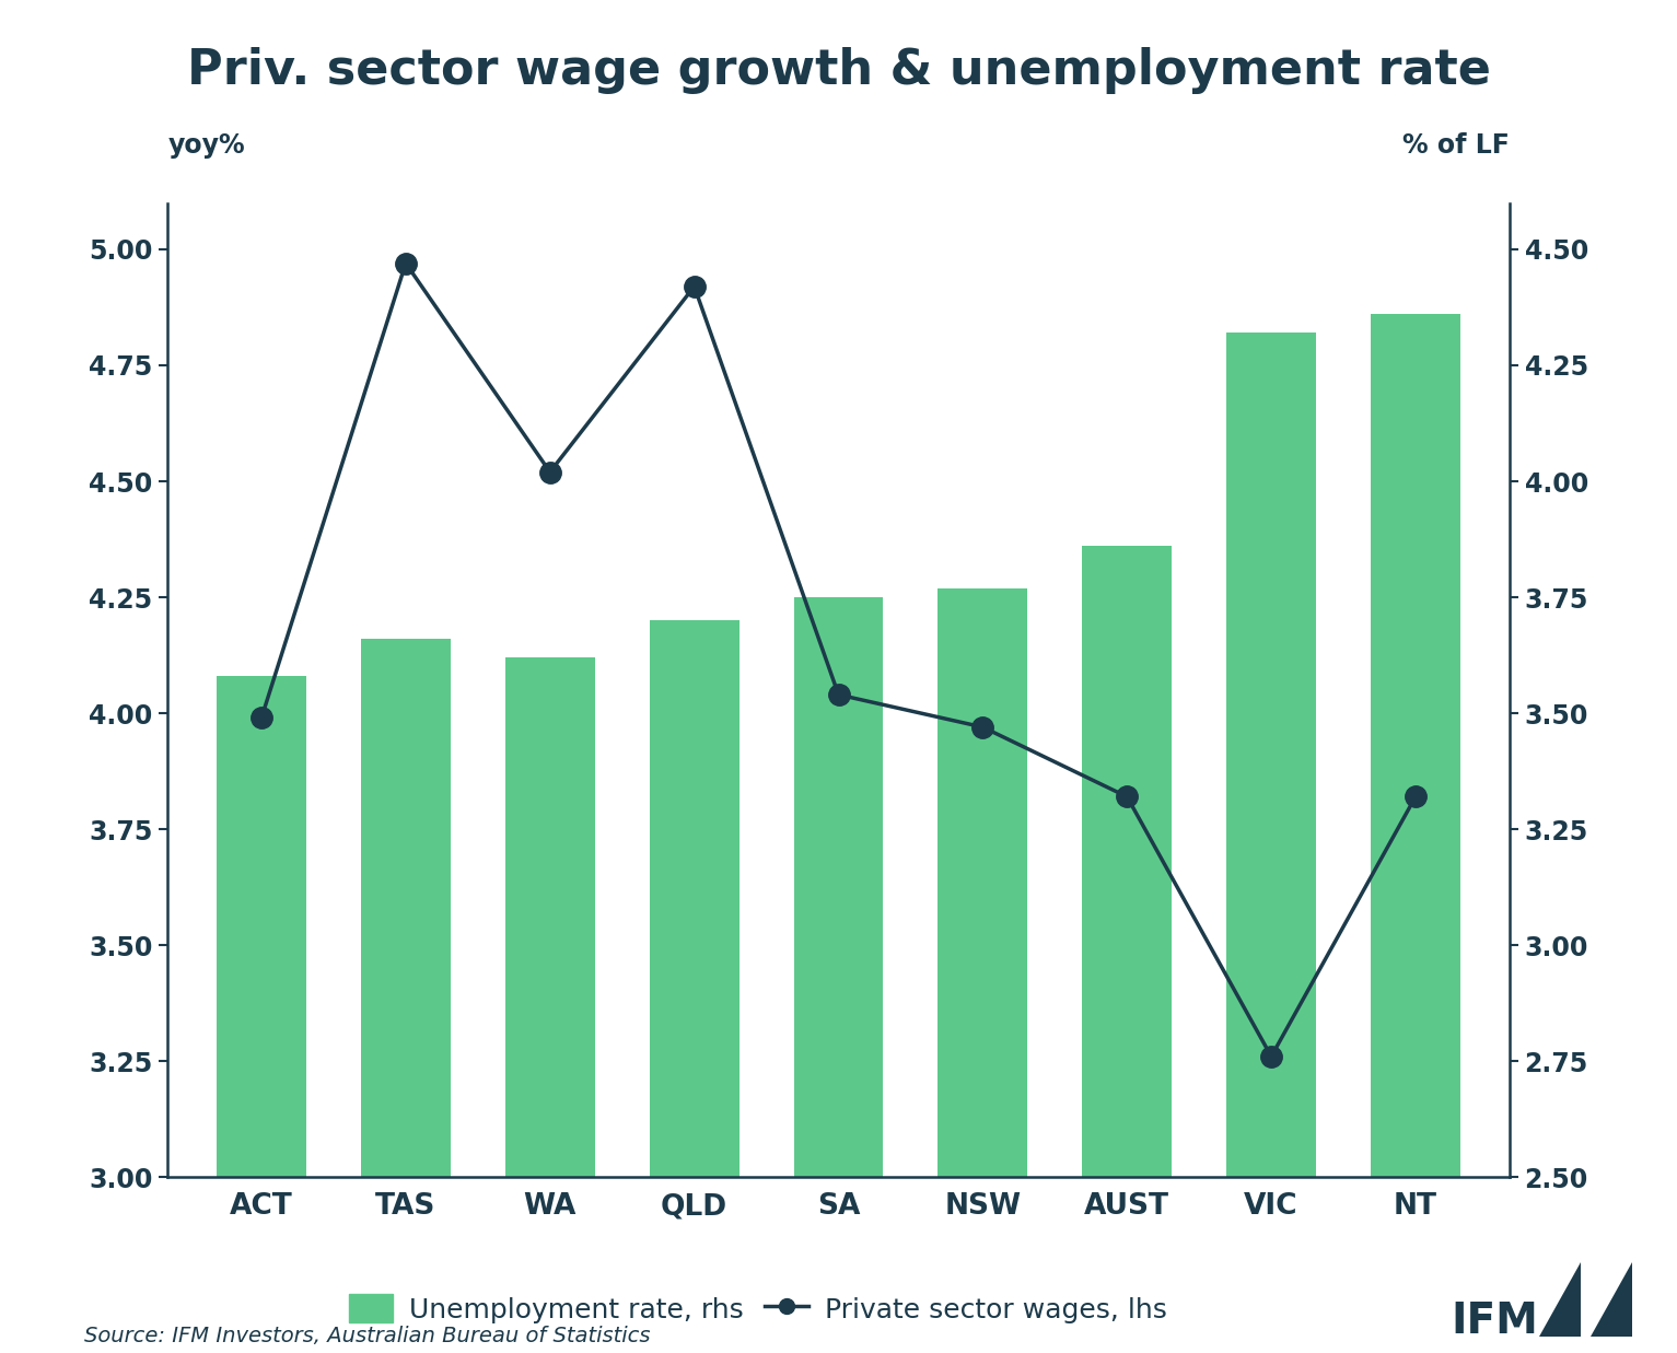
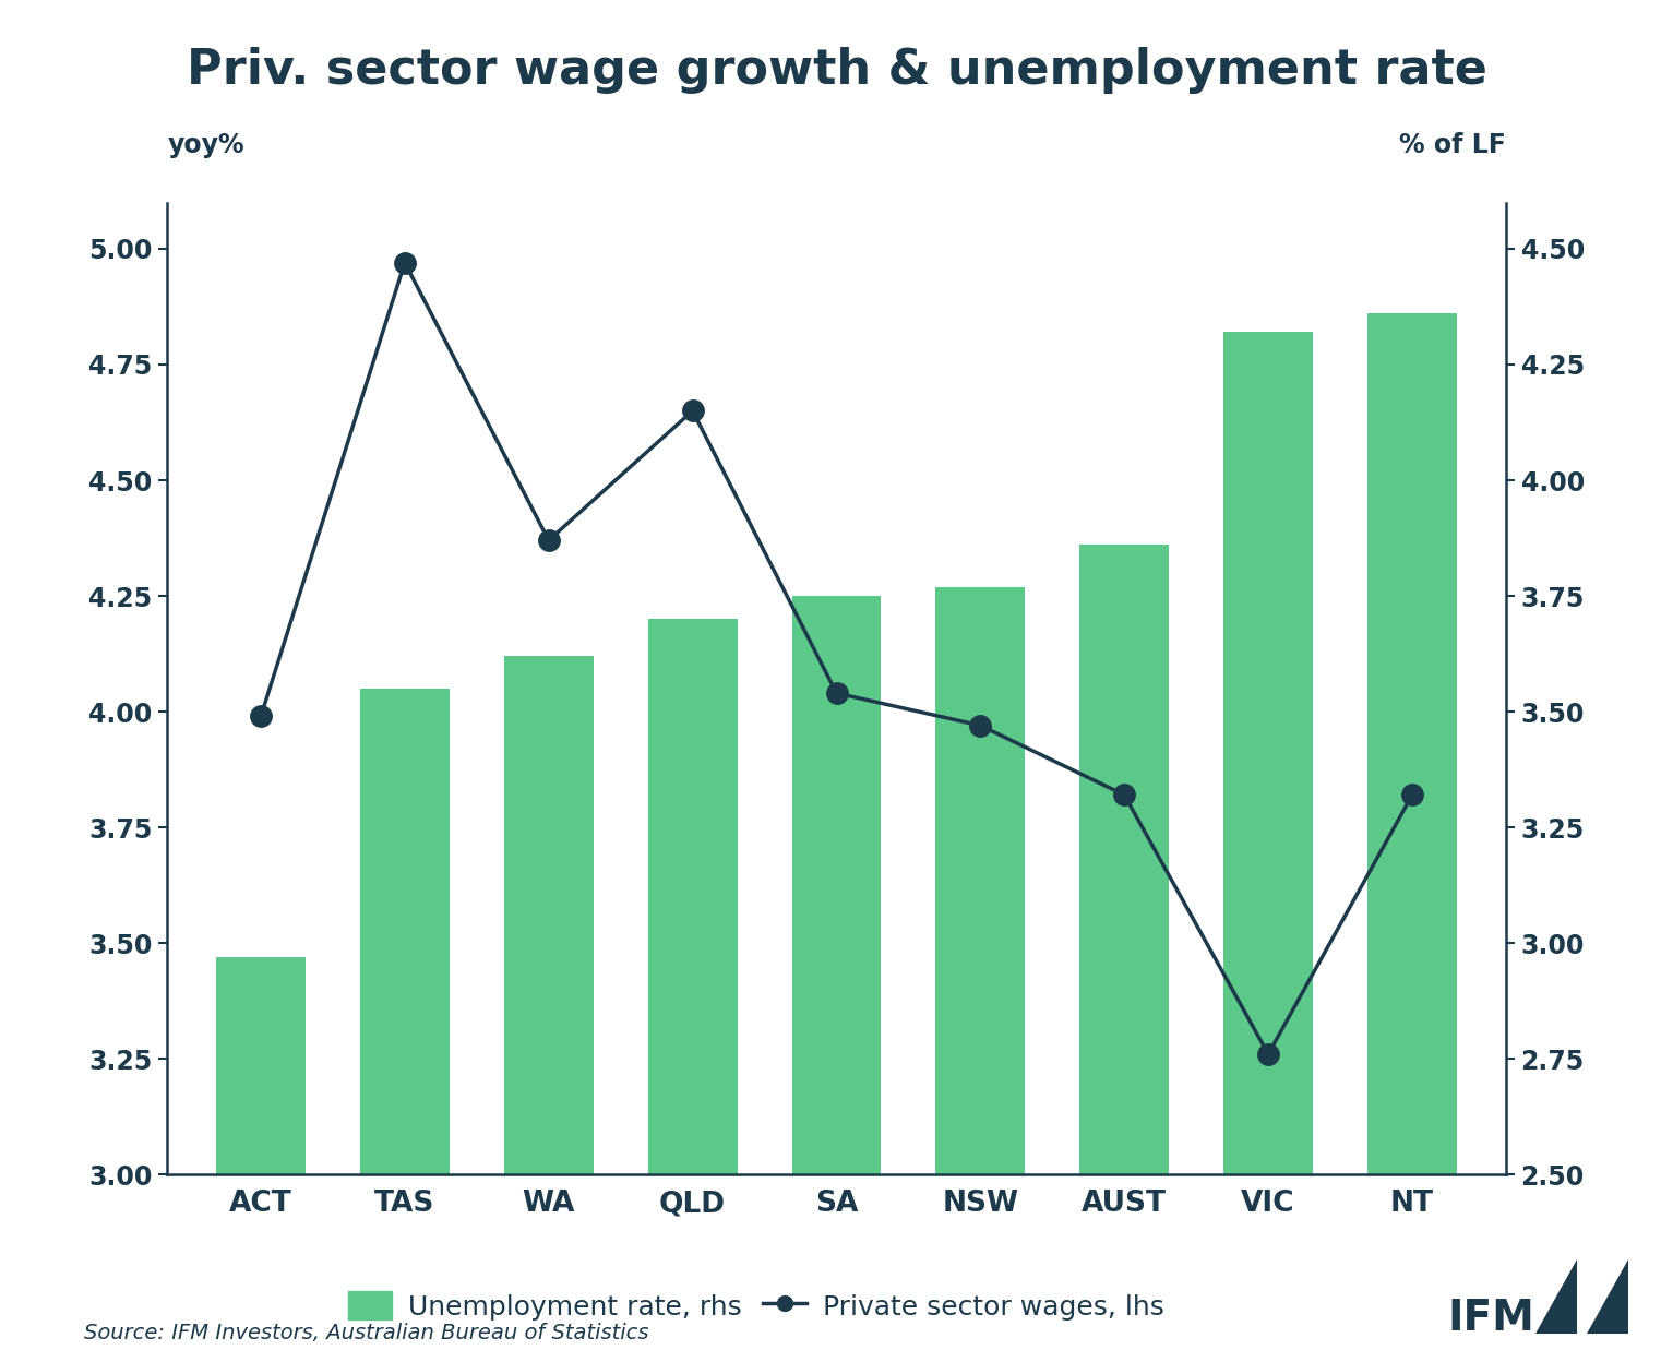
Unemployment rate, rhs/ACT: 4.08 -> 3.47
Unemployment rate, rhs/TAS: 4.16 -> 4.05
Private sector wages, lhs/WA: 4.52 -> 4.37
Private sector wages, lhs/QLD: 4.92 -> 4.65
